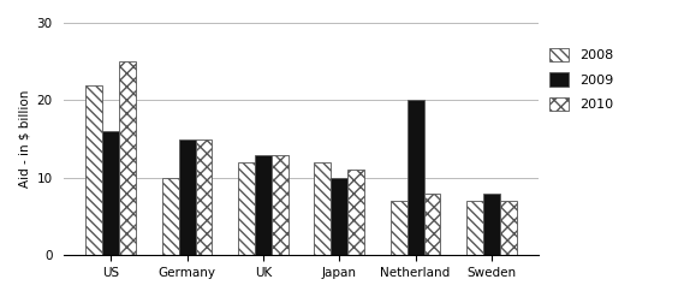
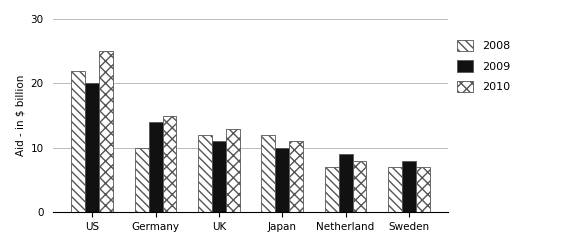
2009/US: 16 -> 20
2009/Germany: 15 -> 14
2009/UK: 13 -> 11
2009/Netherland: 20 -> 9
